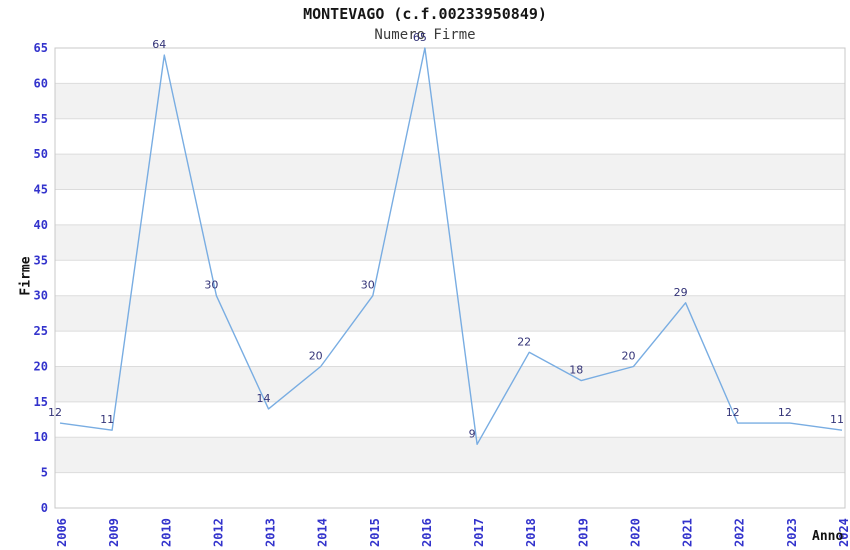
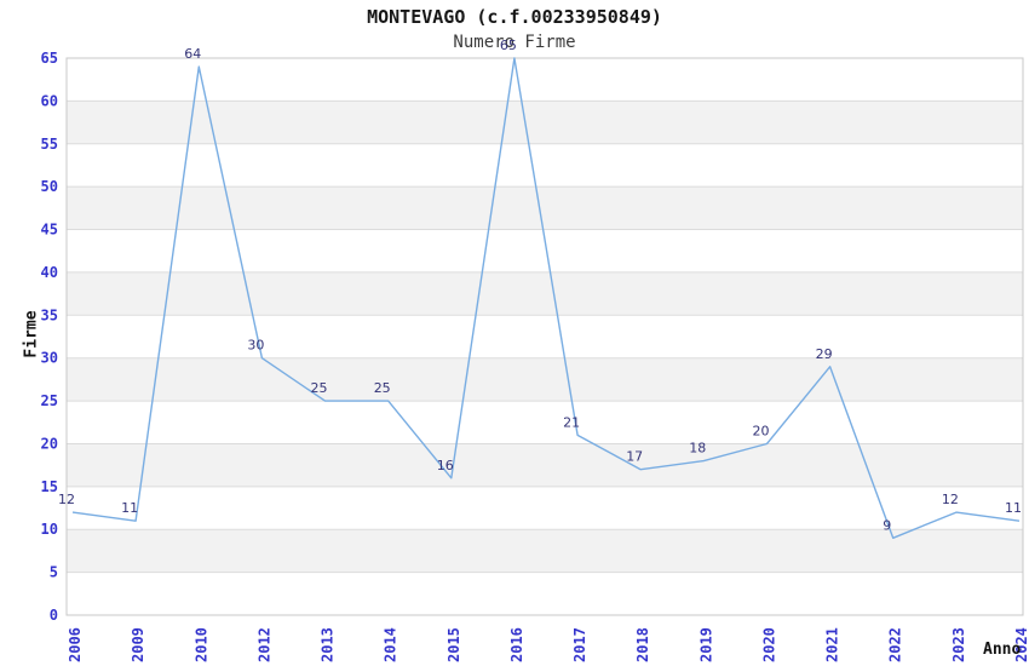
2013: 14 -> 25
2014: 20 -> 25
2015: 30 -> 16
2017: 9 -> 21
2018: 22 -> 17
2022: 12 -> 9
